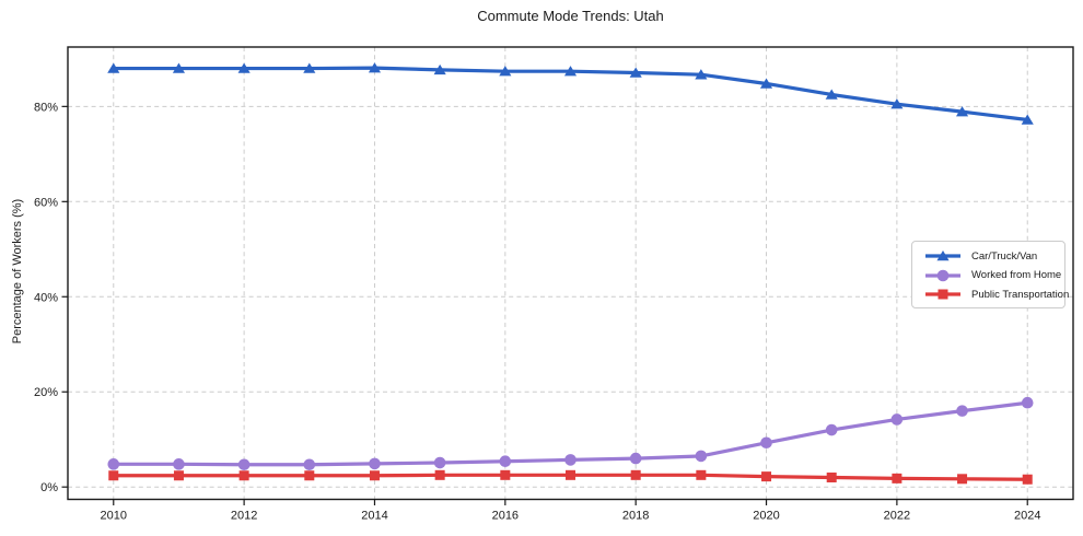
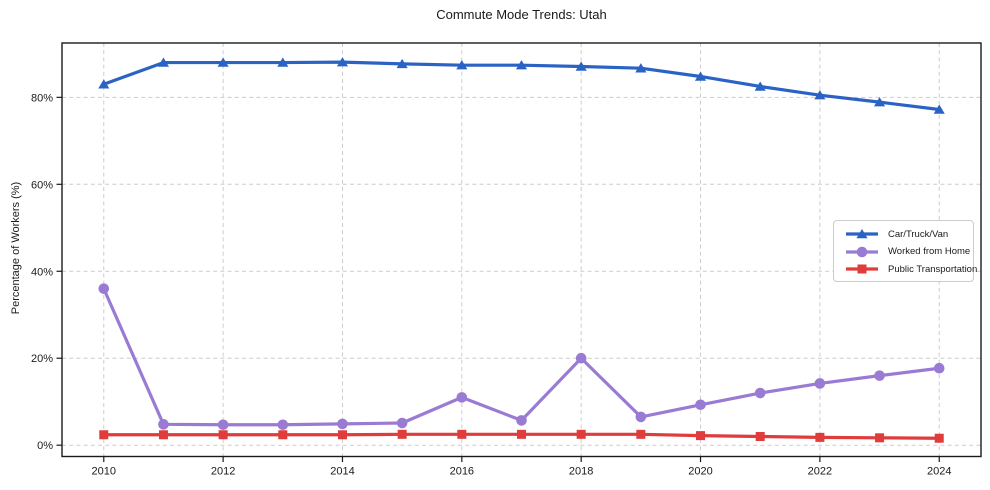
Car/Truck/Van/2010: 88% -> 83%
Worked from Home/2010: 5% -> 36%
Worked from Home/2016: 5% -> 11%
Worked from Home/2018: 6% -> 20%
